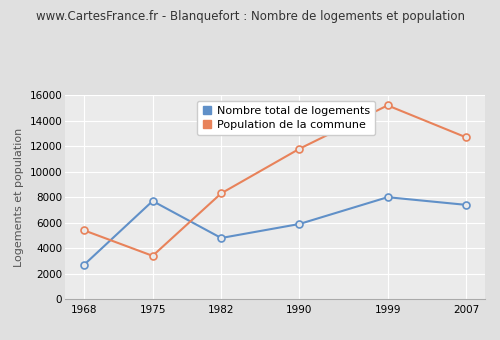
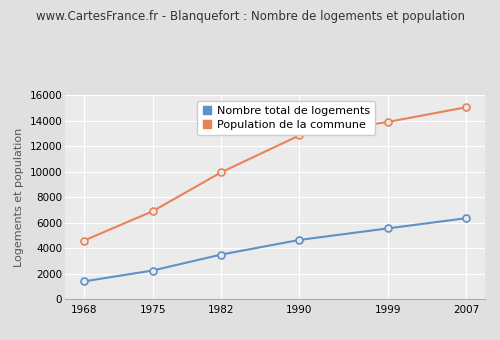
Nombre total de logements/1968: 2700 -> 1400
Population de la commune/1968: 5400 -> 4600
Nombre total de logements/1975: 7700 -> 2200
Population de la commune/1975: 3400 -> 6900
Nombre total de logements/1982: 4800 -> 3500
Population de la commune/1982: 8300 -> 10000
Nombre total de logements/1990: 5900 -> 4600
Population de la commune/1990: 11800 -> 12800
Nombre total de logements/1999: 8000 -> 5600
Population de la commune/1999: 15200 -> 13900
Nombre total de logements/2007: 7400 -> 6400
Population de la commune/2007: 12700 -> 15000
